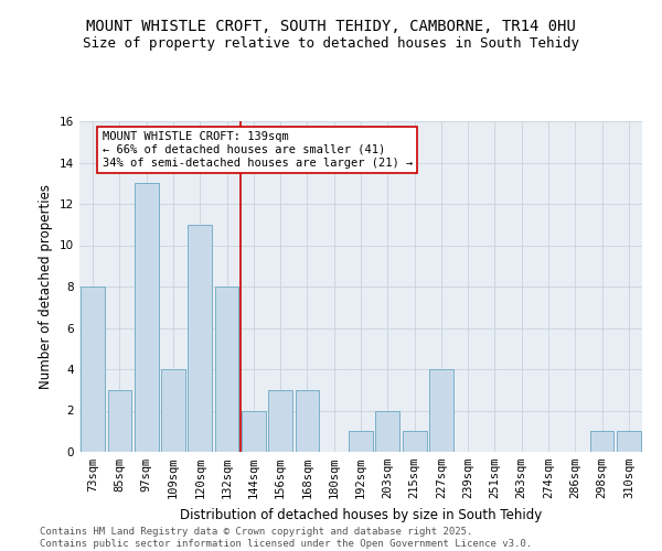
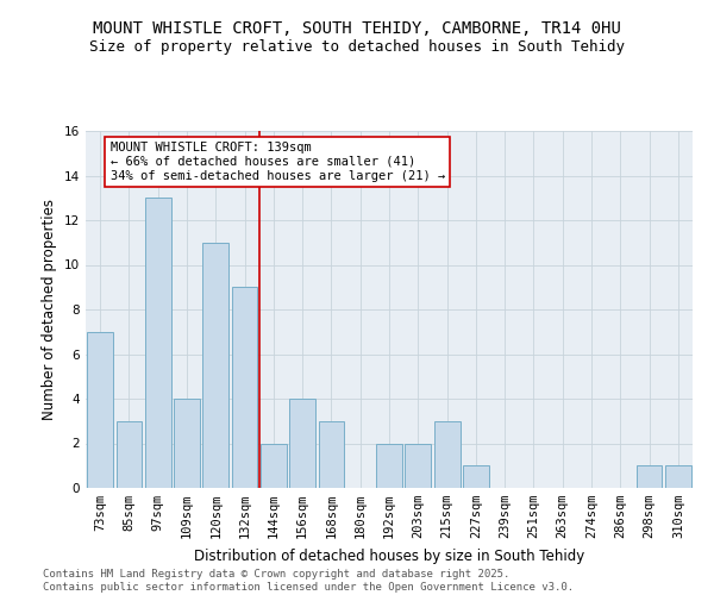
73sqm: 8 -> 7
132sqm: 8 -> 9
156sqm: 3 -> 4
192sqm: 1 -> 2
215sqm: 1 -> 3
227sqm: 4 -> 1
